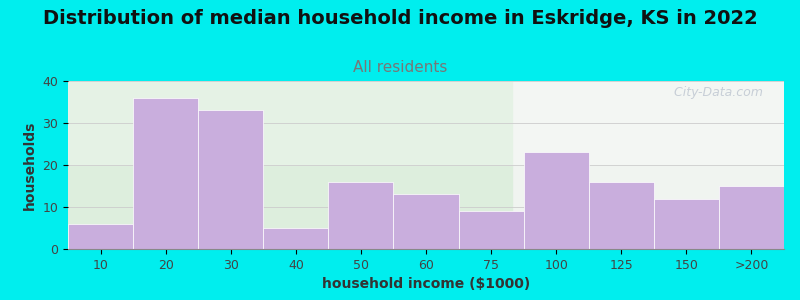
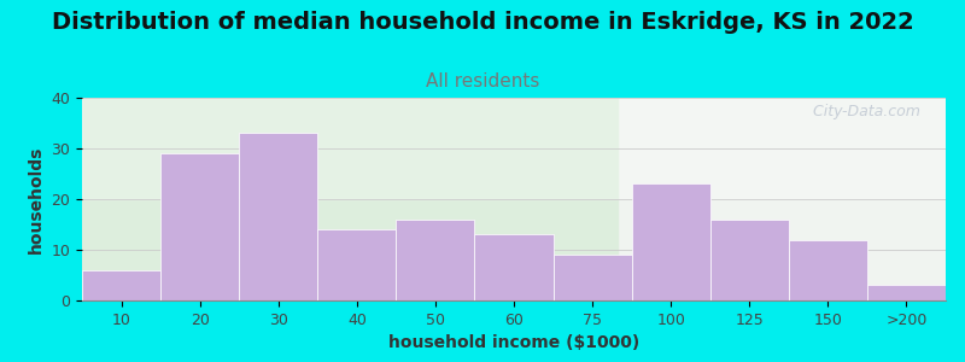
20: 36 -> 29
40: 5 -> 14
>200: 15 -> 3
